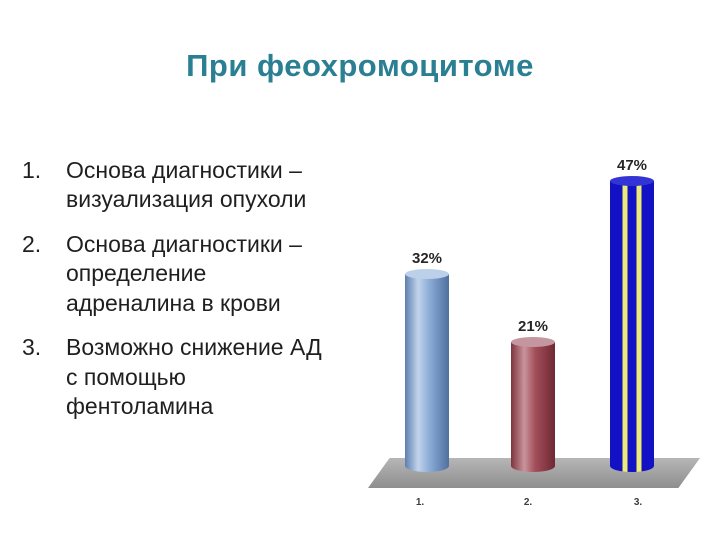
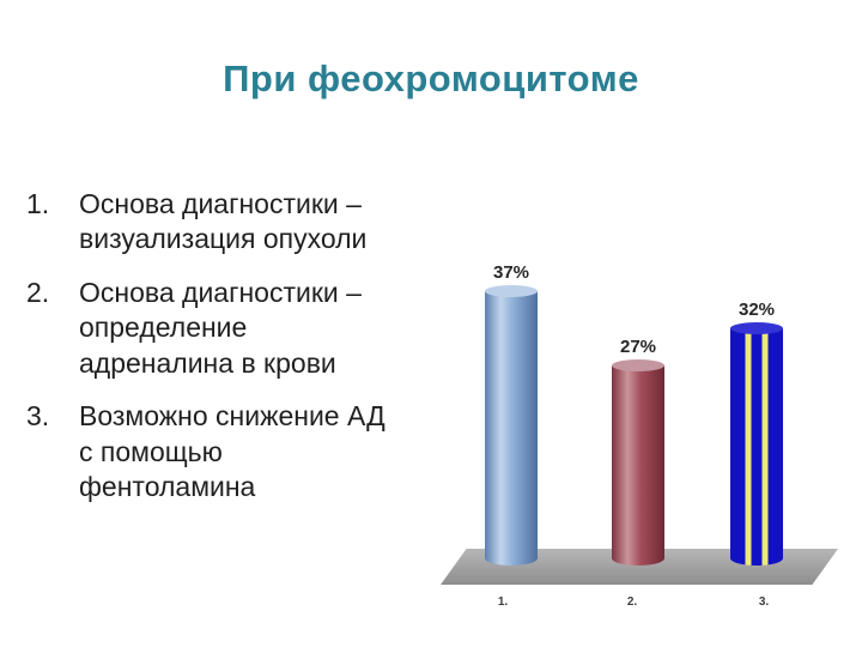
1.: 32% -> 37%
2.: 21% -> 27%
3.: 47% -> 32%
